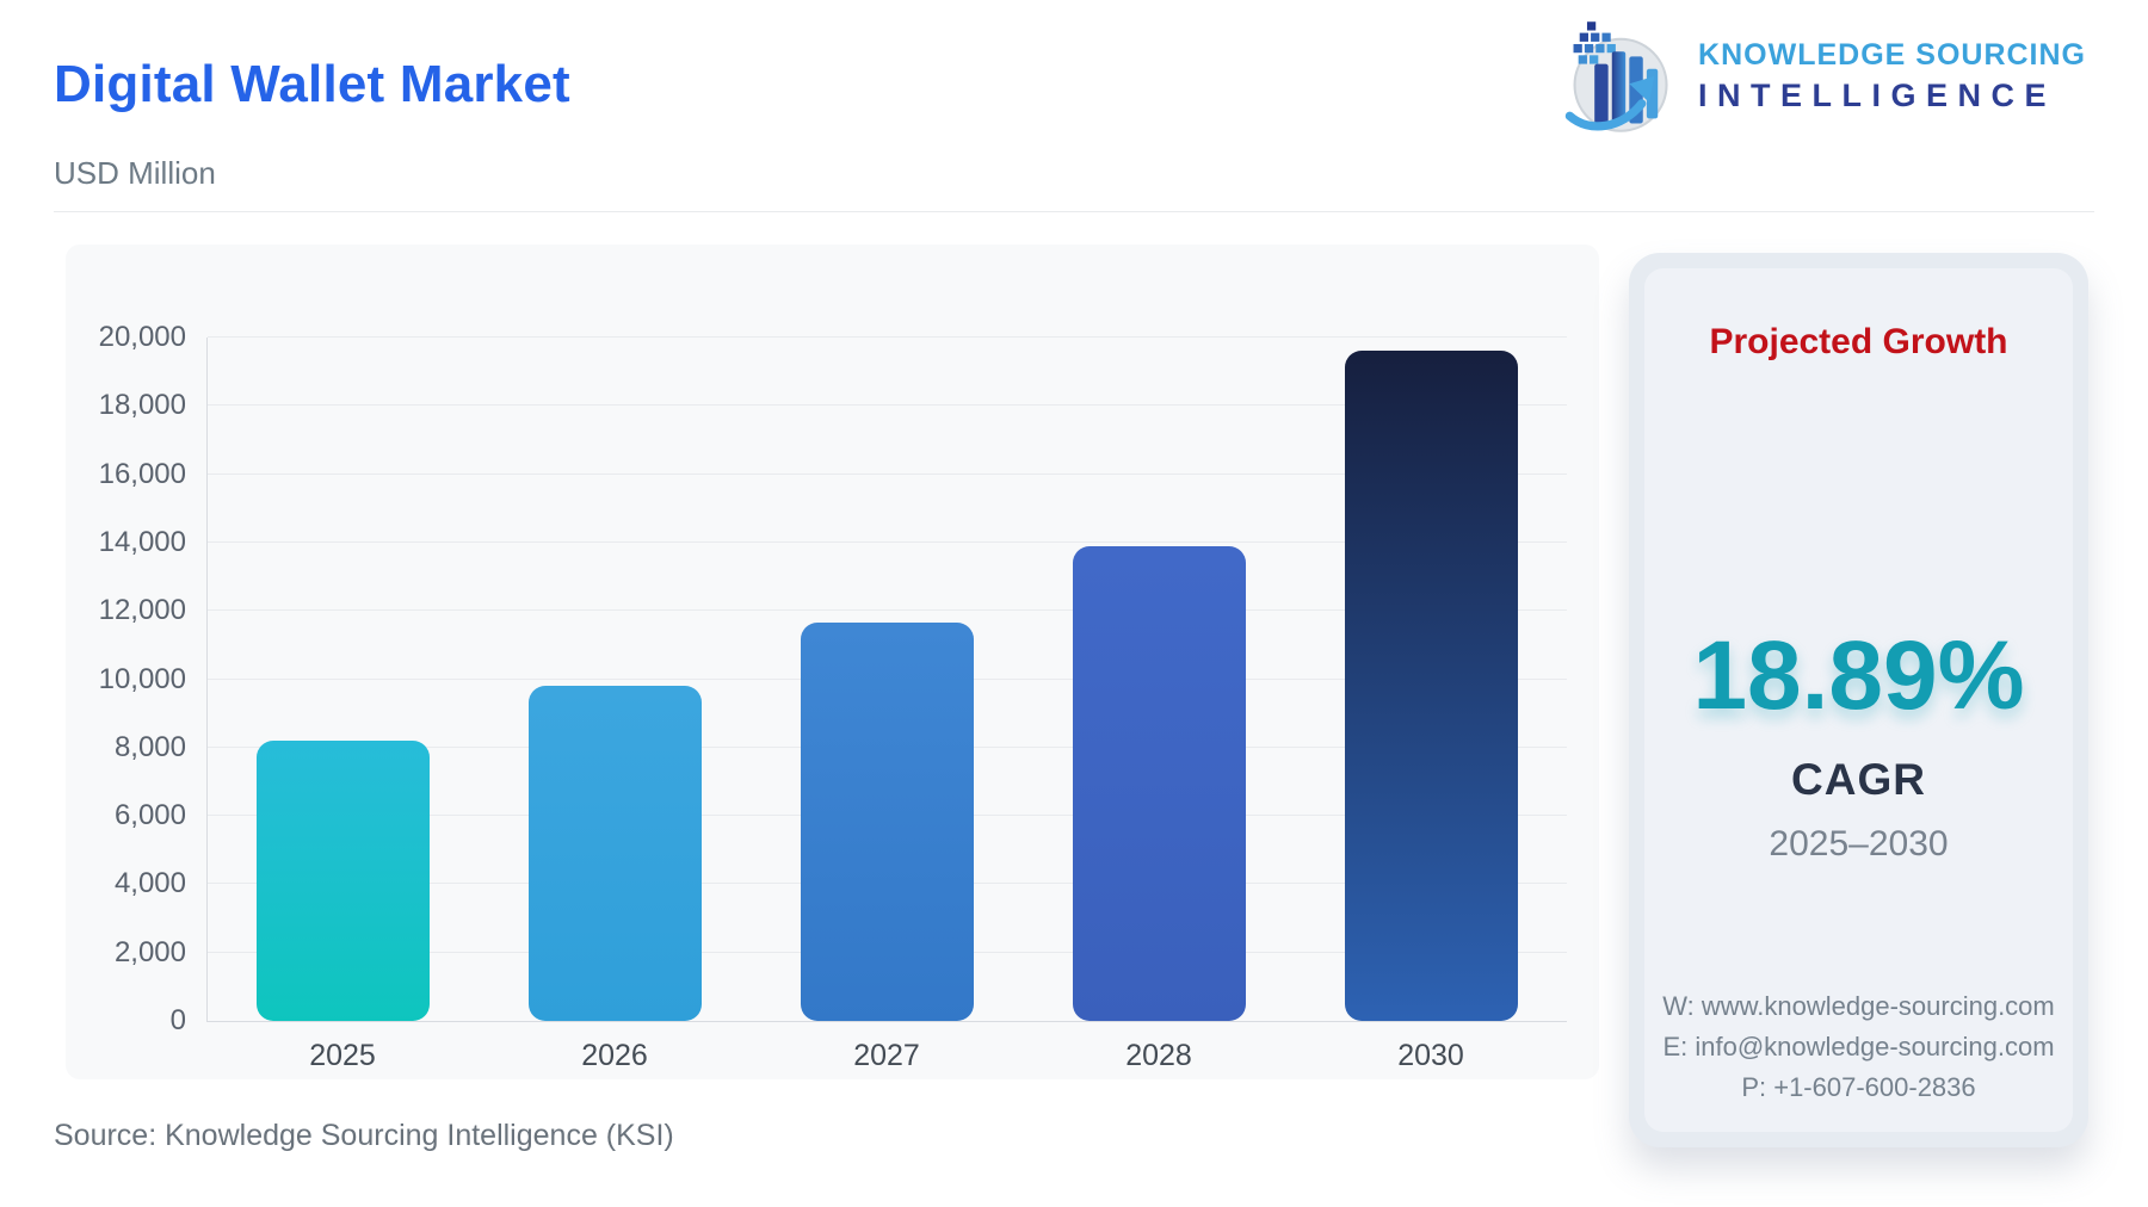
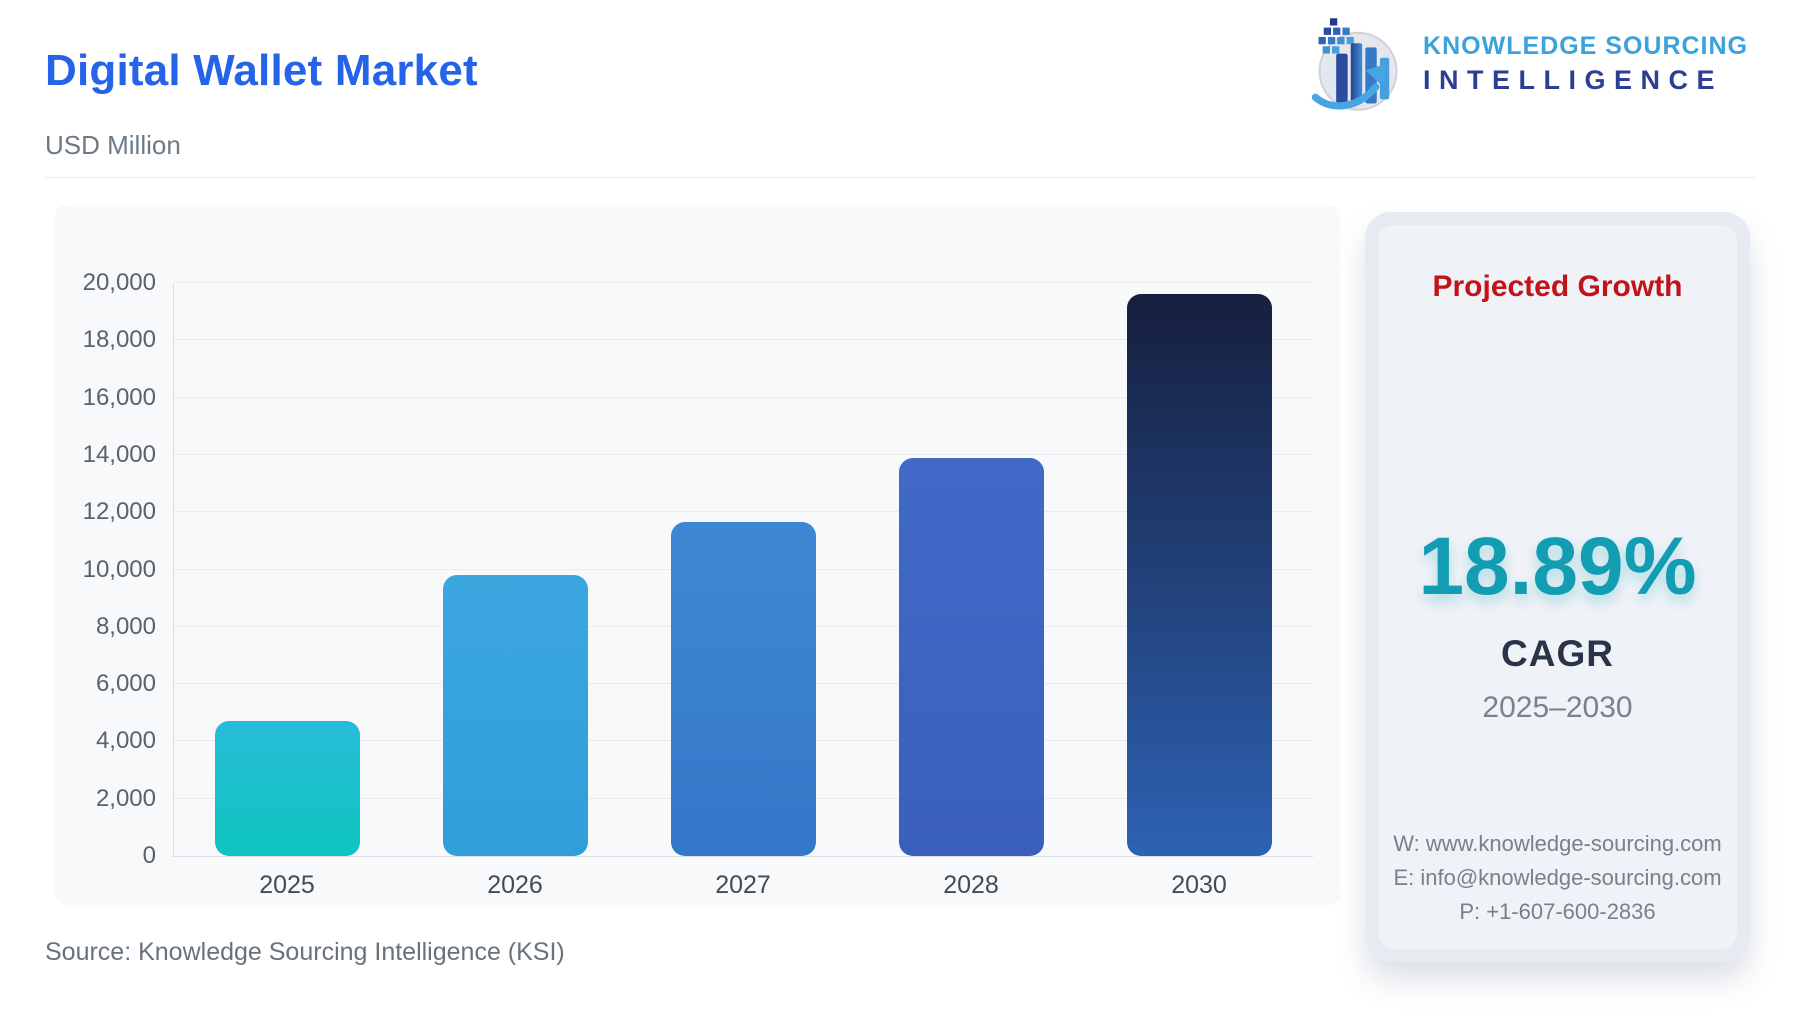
2025: 8200 -> 4700
